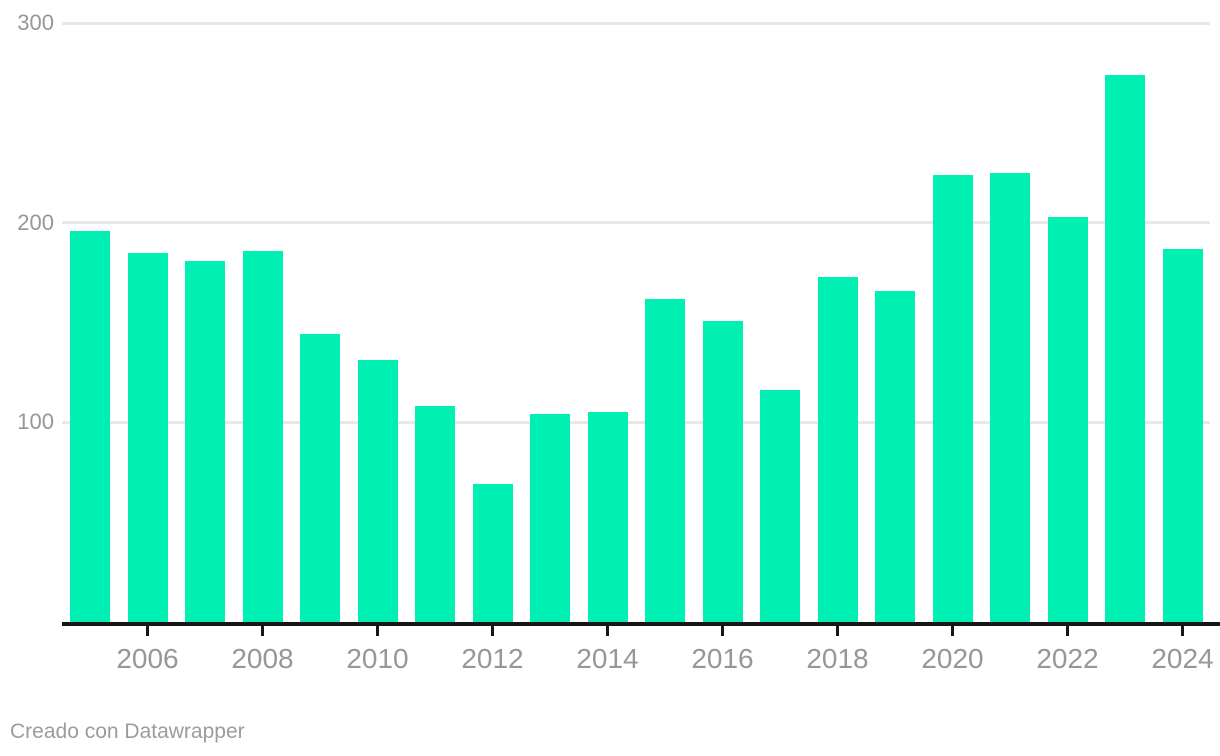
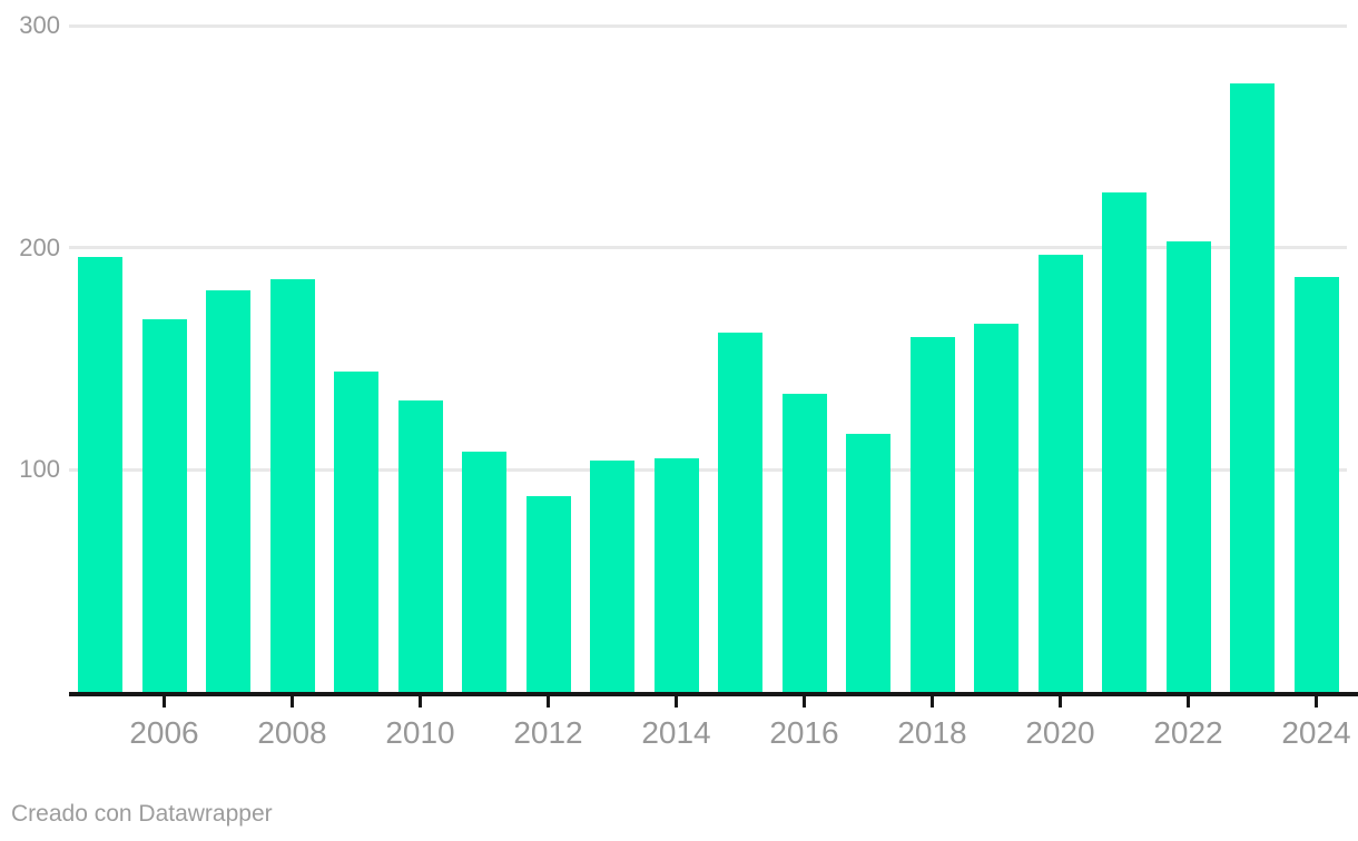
2006: 185 -> 168
2012: 69 -> 88
2016: 151 -> 134
2018: 173 -> 160
2020: 224 -> 197
